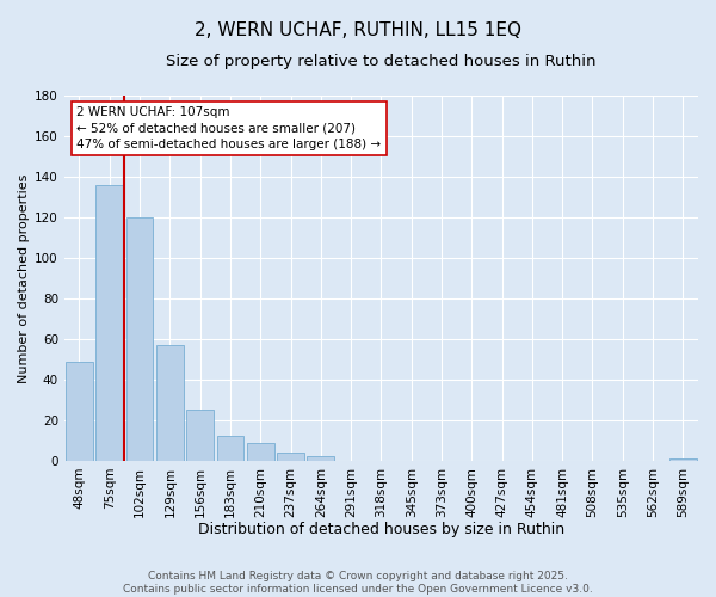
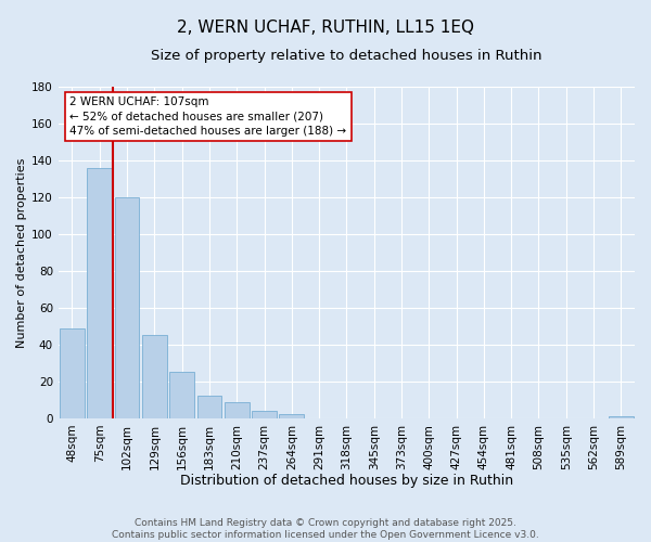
129sqm: 57 -> 45
